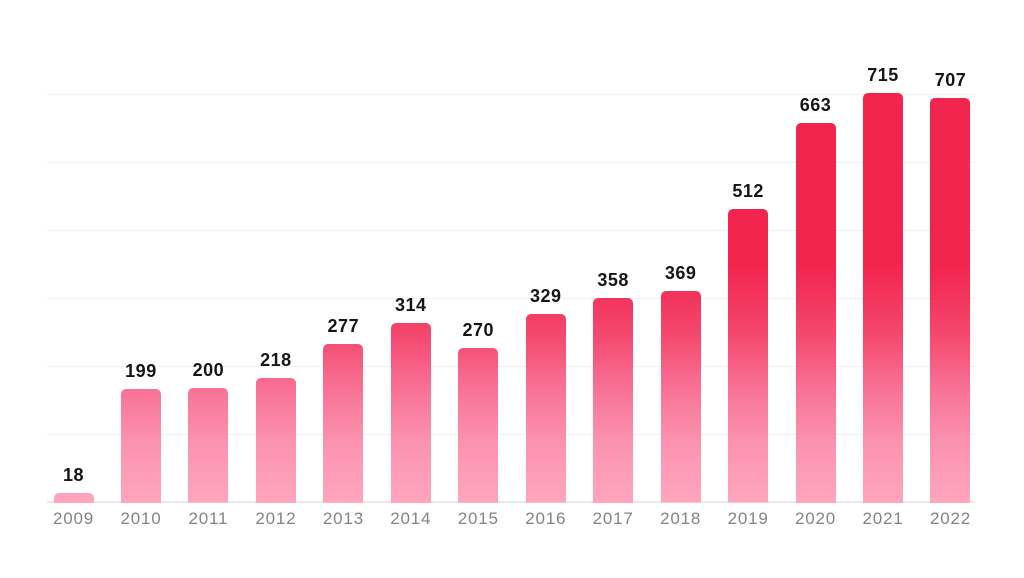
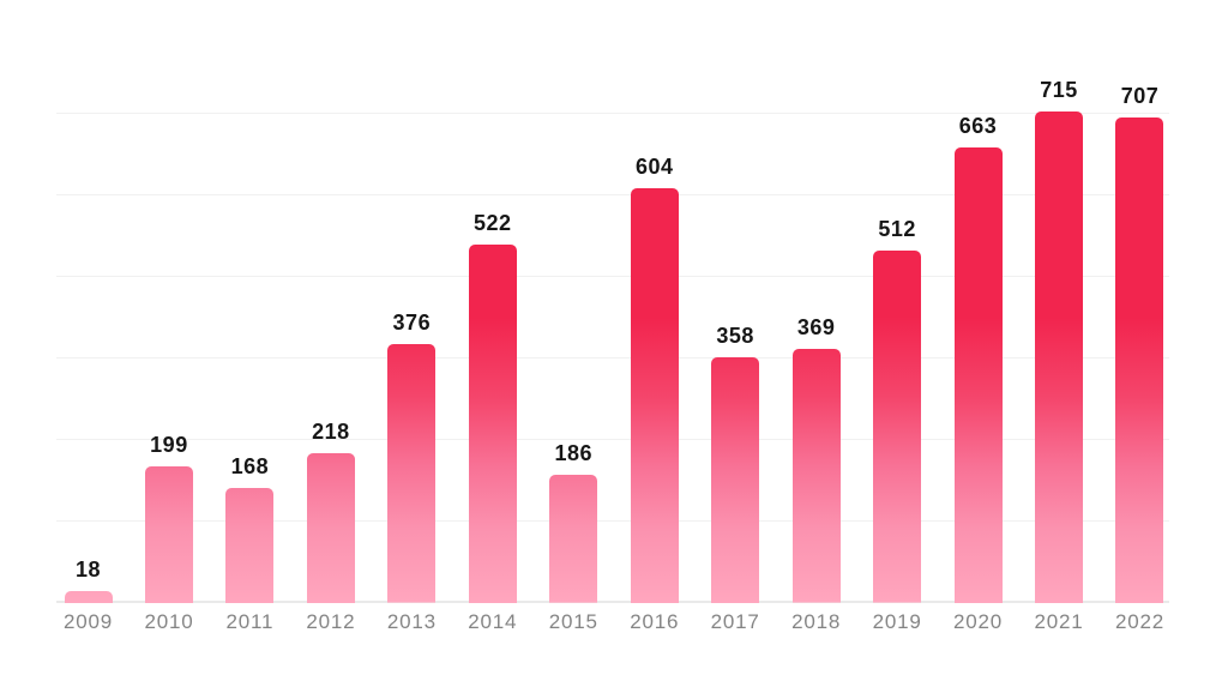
2011: 200 -> 168
2013: 277 -> 376
2014: 314 -> 522
2015: 270 -> 186
2016: 329 -> 604
